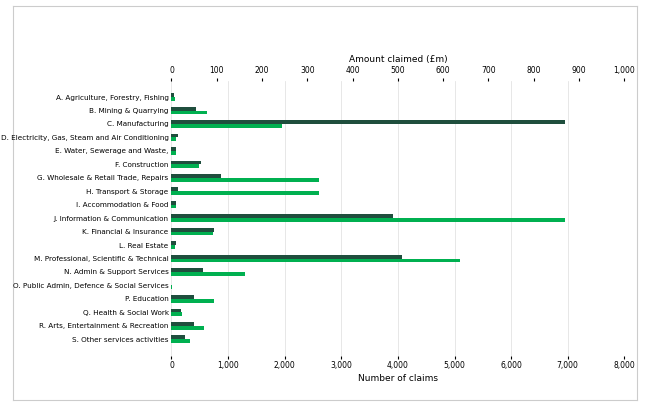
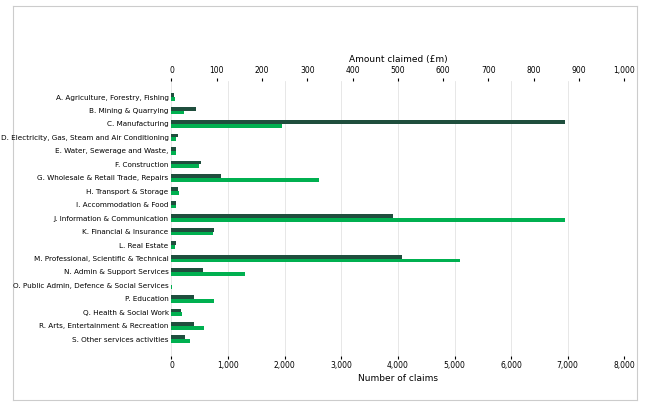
Number of claims/B. Mining & Quarrying: 620 -> 230
Number of claims/H. Transport & Storage: 2,600 -> 130
